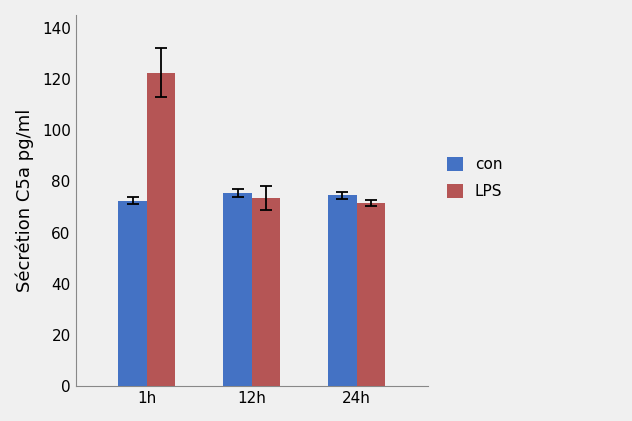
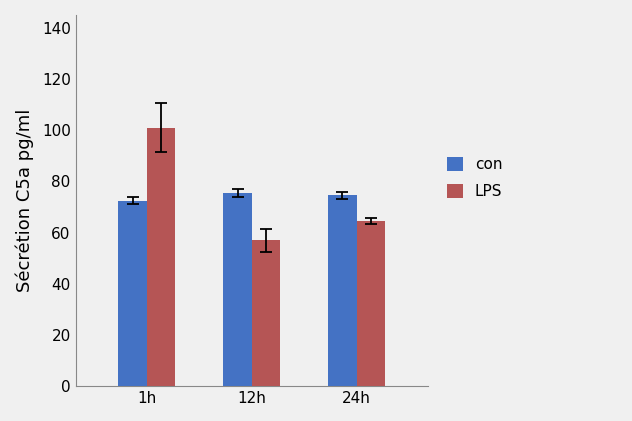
LPS/1h: 122.5 -> 101.0
LPS/12h: 73.5 -> 57.0
LPS/24h: 71.5 -> 64.5
